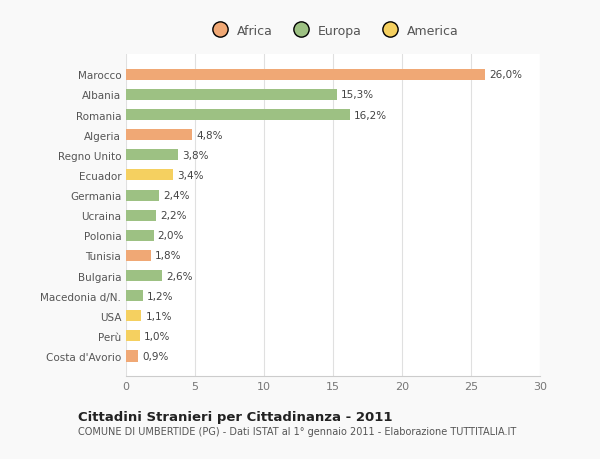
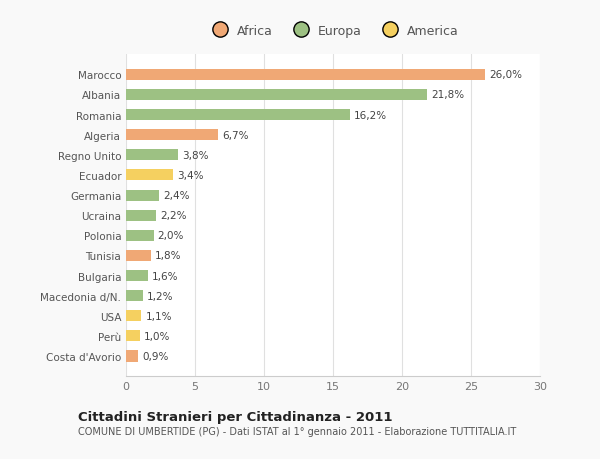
Albania: 15,3% -> 21,8%
Algeria: 4,8% -> 6,7%
Bulgaria: 2,6% -> 1,6%
